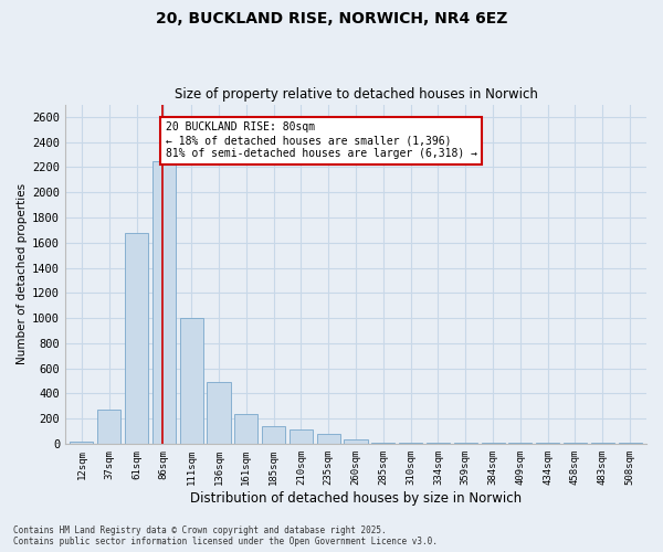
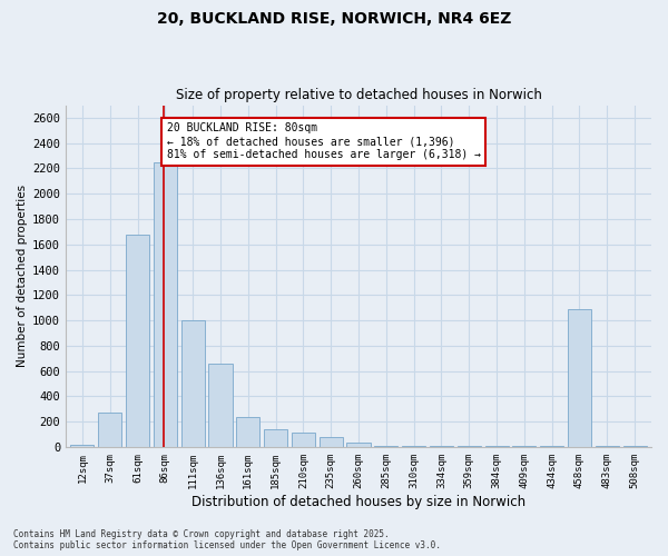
136sqm: 490 -> 660
458sqm: 10 -> 1090
